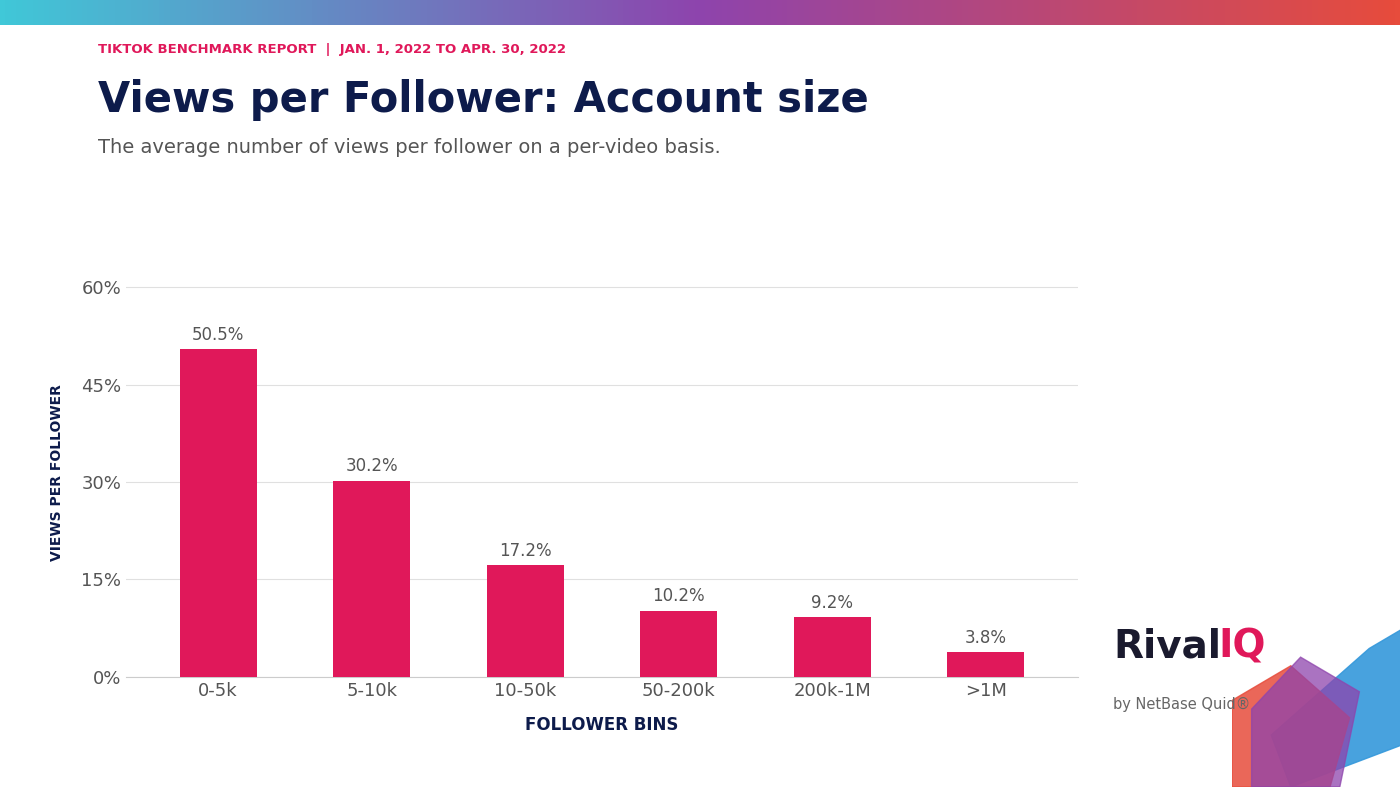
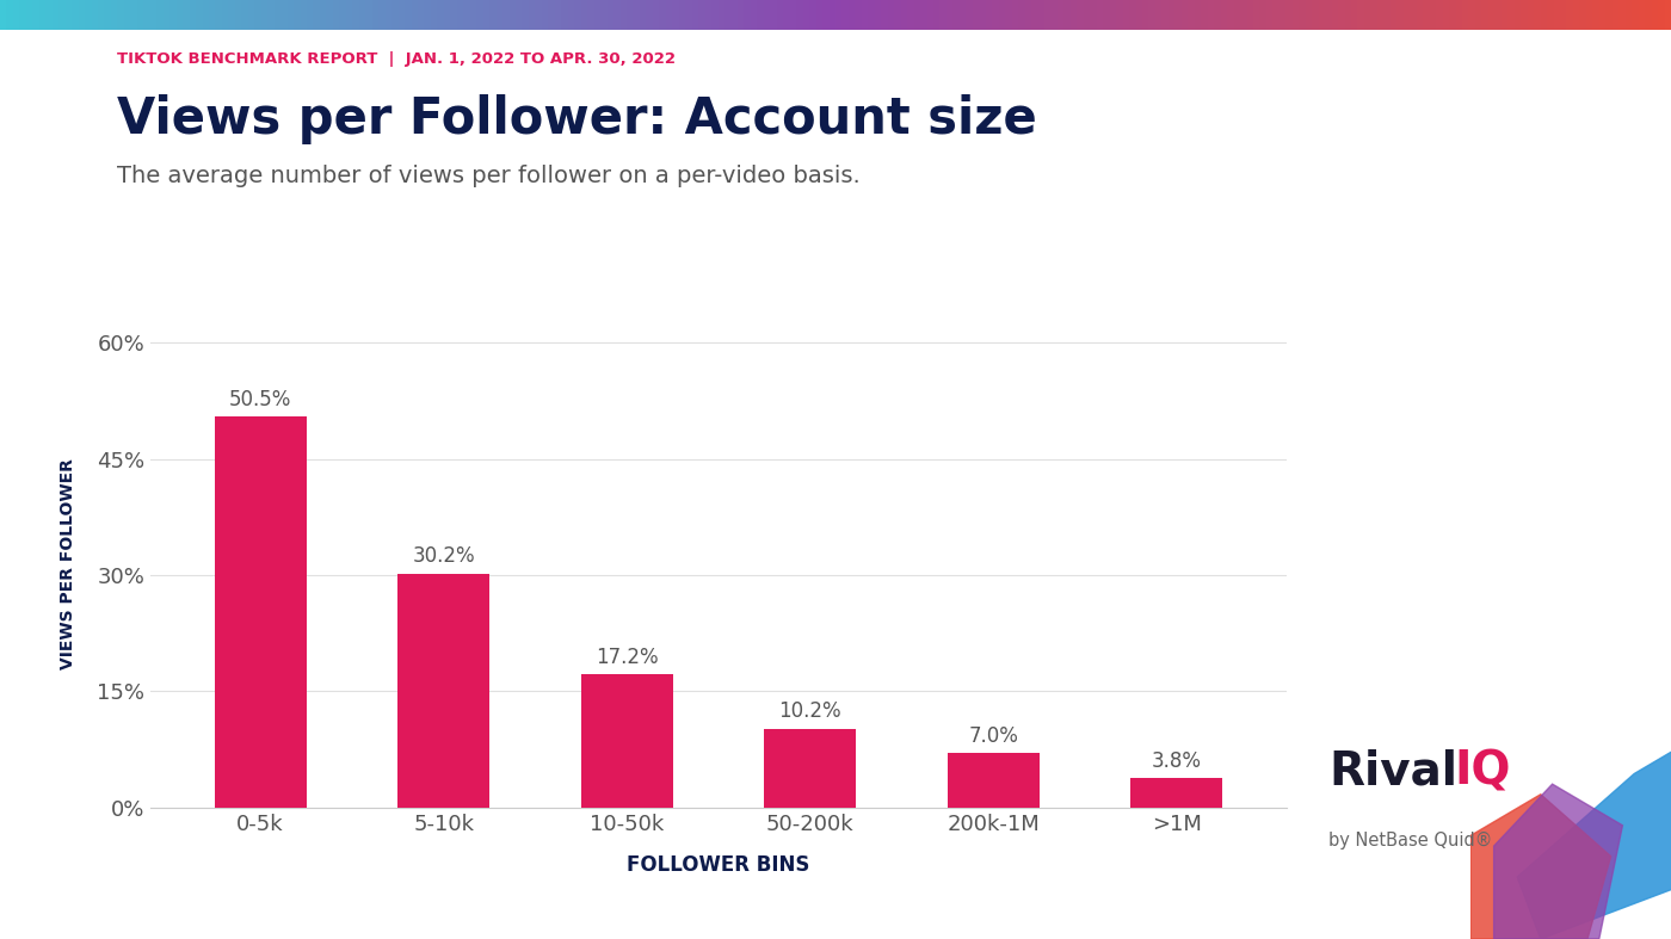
200k-1M: 9.2% -> 7.0%
